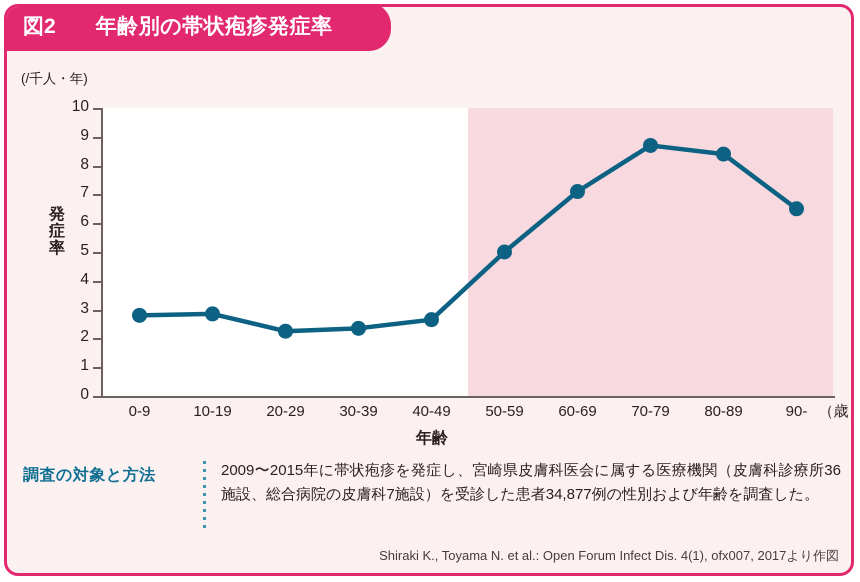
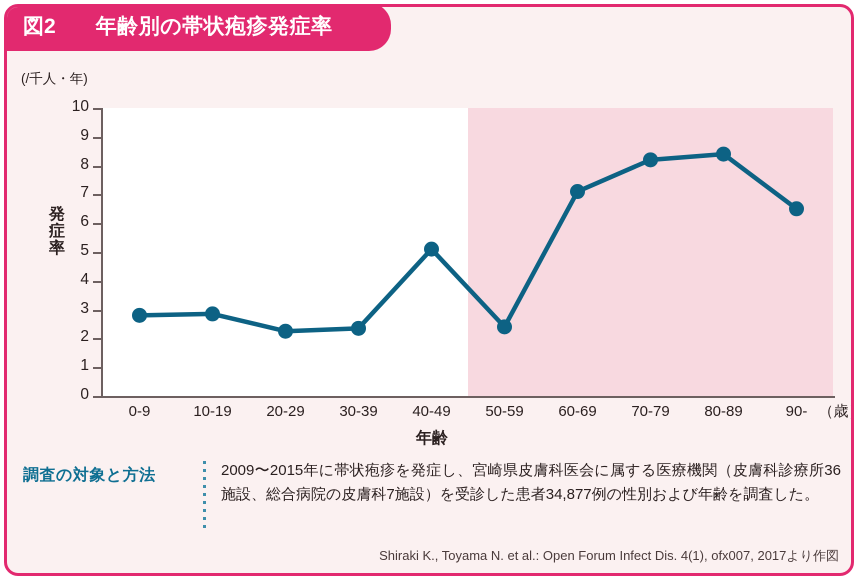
40-49: 2.6 -> 5.1
50-59: 5.0 -> 2.4
70-79: 8.7 -> 8.2
